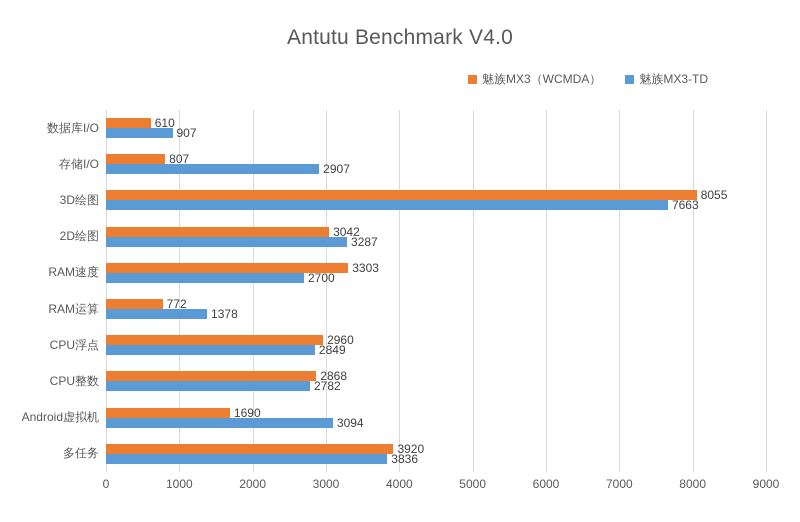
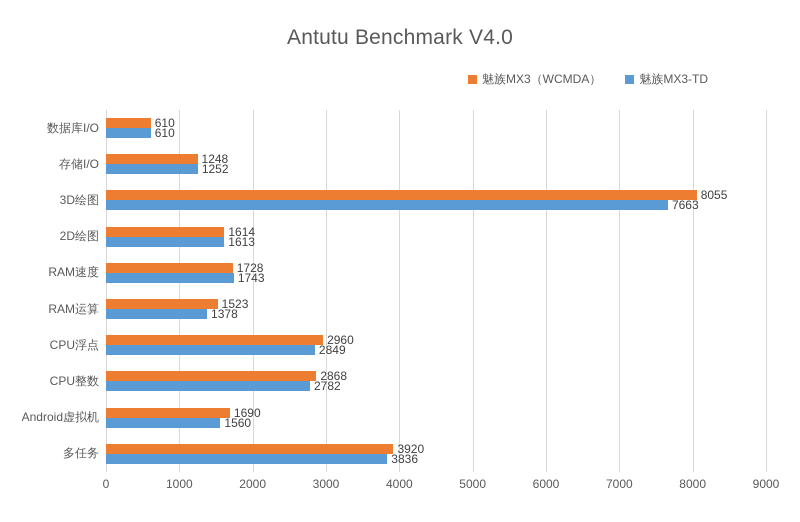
魅族MX3-TD/数据库I/O: 907 -> 610
魅族MX3（WCMDA）/存储I/O: 807 -> 1248
魅族MX3-TD/存储I/O: 2907 -> 1252
魅族MX3（WCMDA）/2D绘图: 3042 -> 1614
魅族MX3-TD/2D绘图: 3287 -> 1613
魅族MX3（WCMDA）/RAM速度: 3303 -> 1728
魅族MX3-TD/RAM速度: 2700 -> 1743
魅族MX3（WCMDA）/RAM运算: 772 -> 1523
魅族MX3-TD/Android虚拟机: 3094 -> 1560
